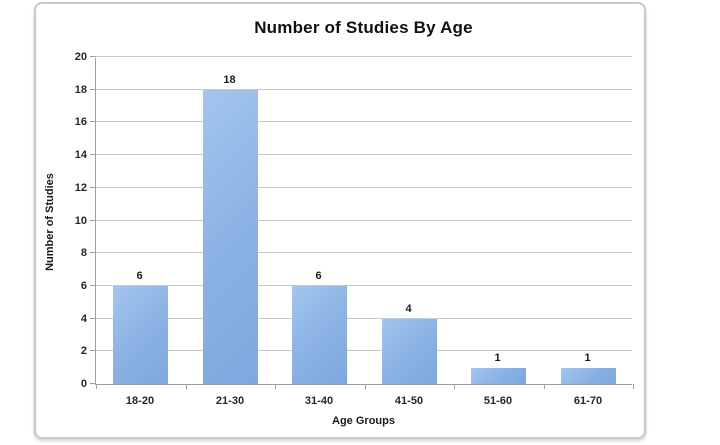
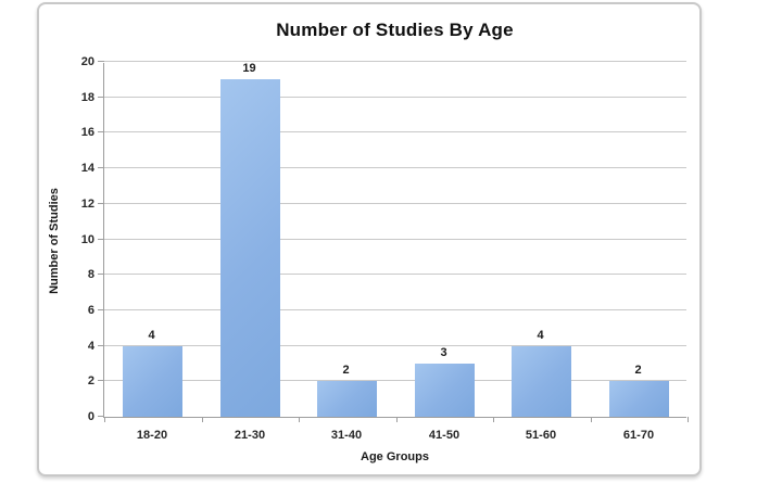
18-20: 6 -> 4
21-30: 18 -> 19
31-40: 6 -> 2
41-50: 4 -> 3
51-60: 1 -> 4
61-70: 1 -> 2
